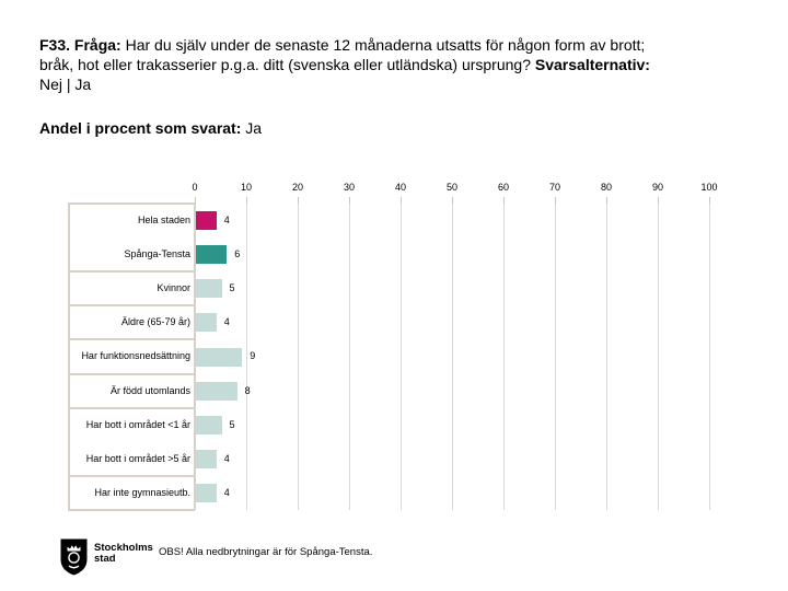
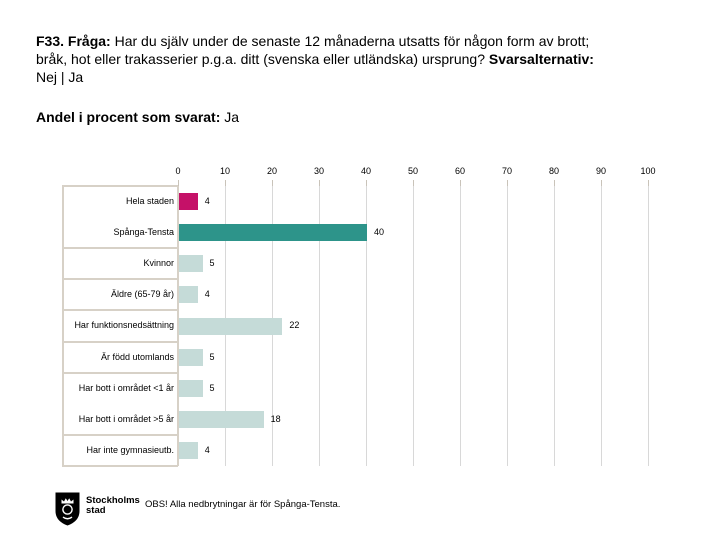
Spånga-Tensta: 6 -> 40
Har funktionsnedsättning: 9 -> 22
Är född utomlands: 8 -> 5
Har bott i området >5 år: 4 -> 18
